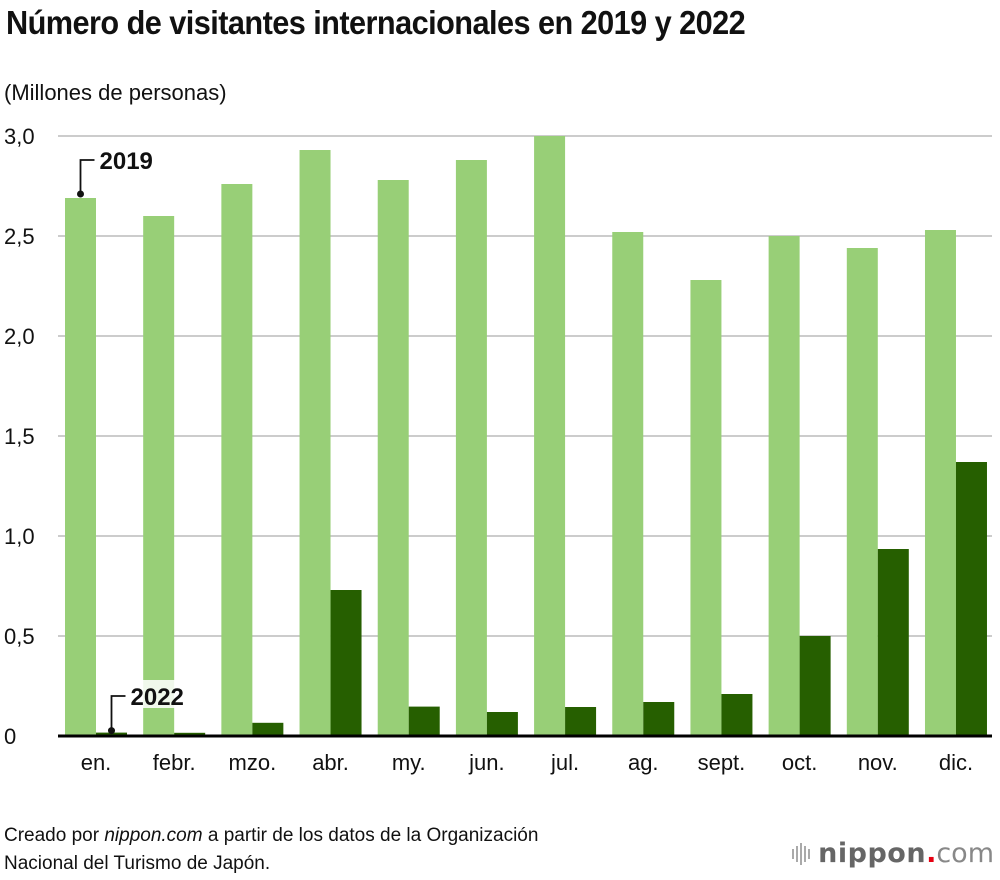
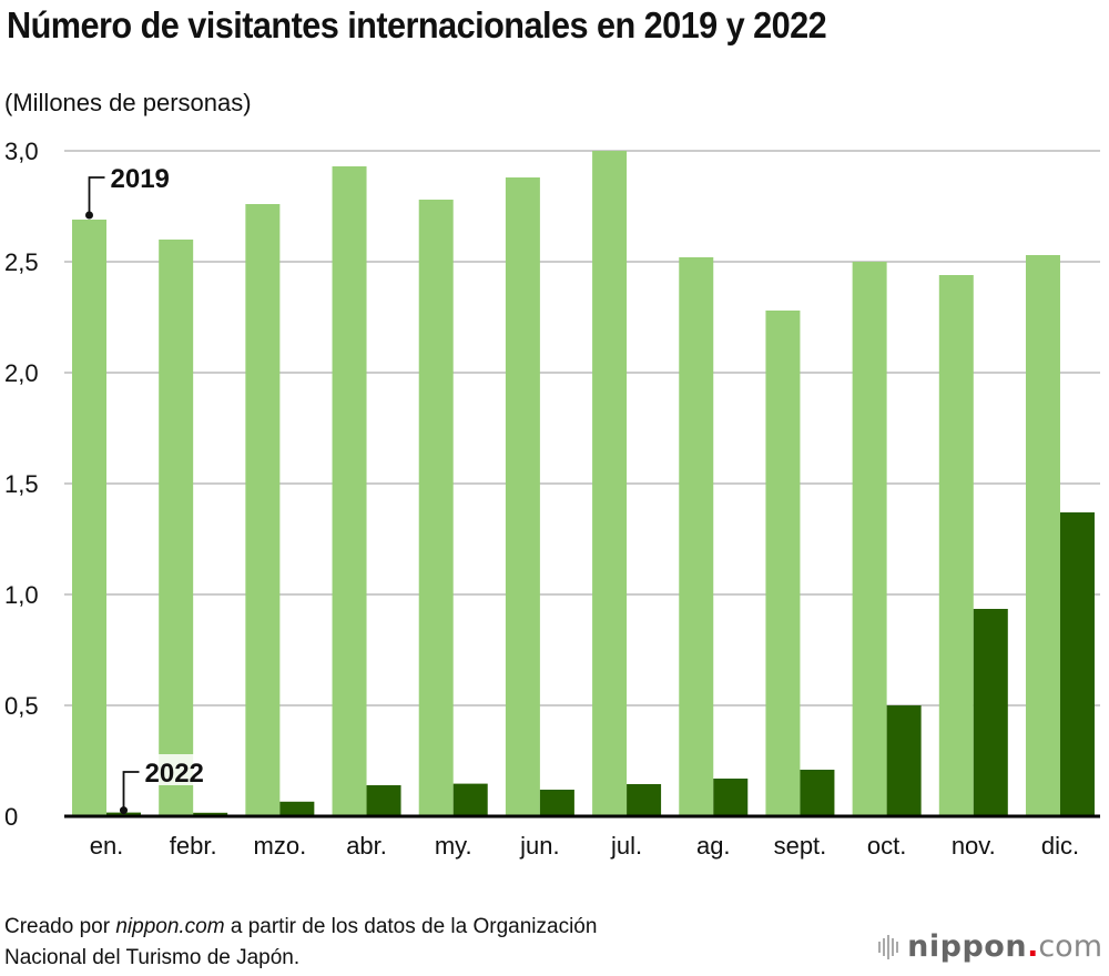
2022/abr.: 0,73 -> 0,14
